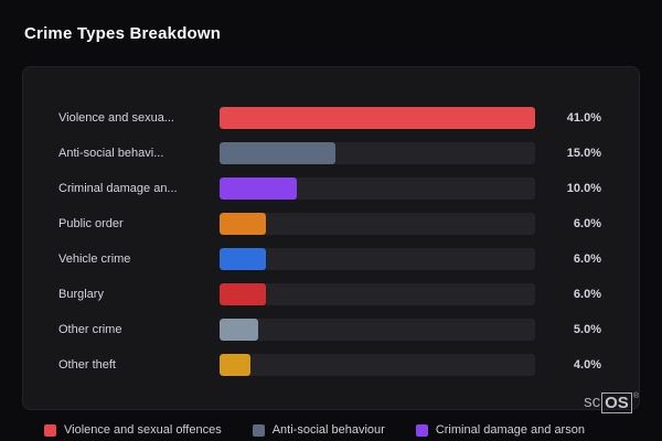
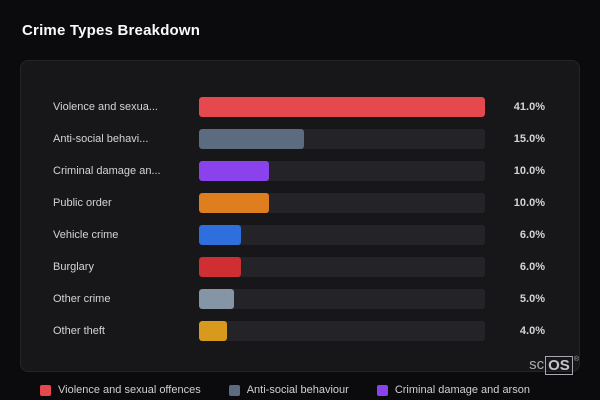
Public order: 6.0% -> 10.0%
